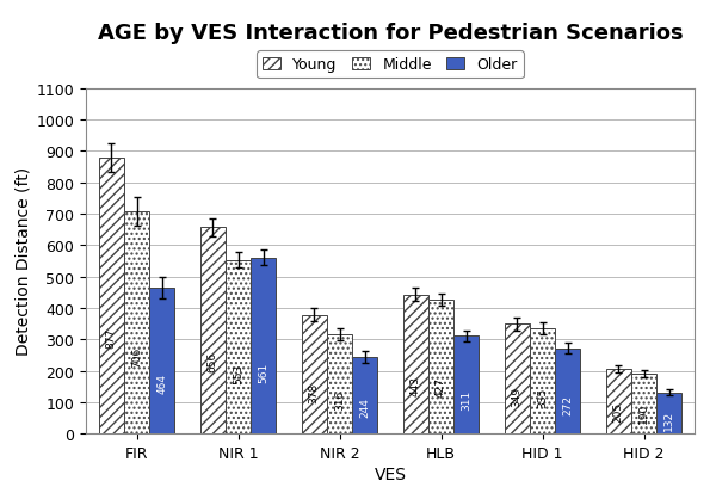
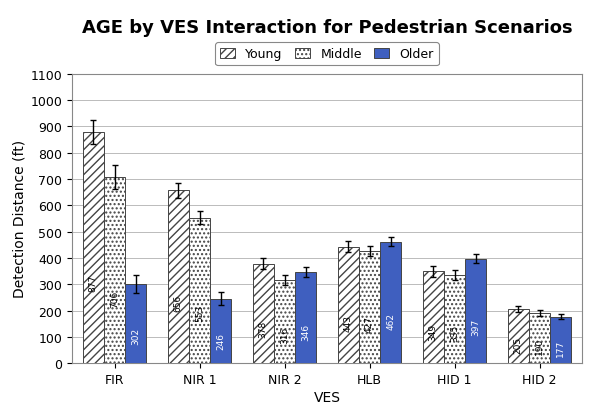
Older/FIR: 464 -> 302
Older/NIR 1: 561 -> 246
Older/NIR 2: 244 -> 346
Older/HLB: 311 -> 462
Older/HID 1: 272 -> 397
Older/HID 2: 132 -> 177
